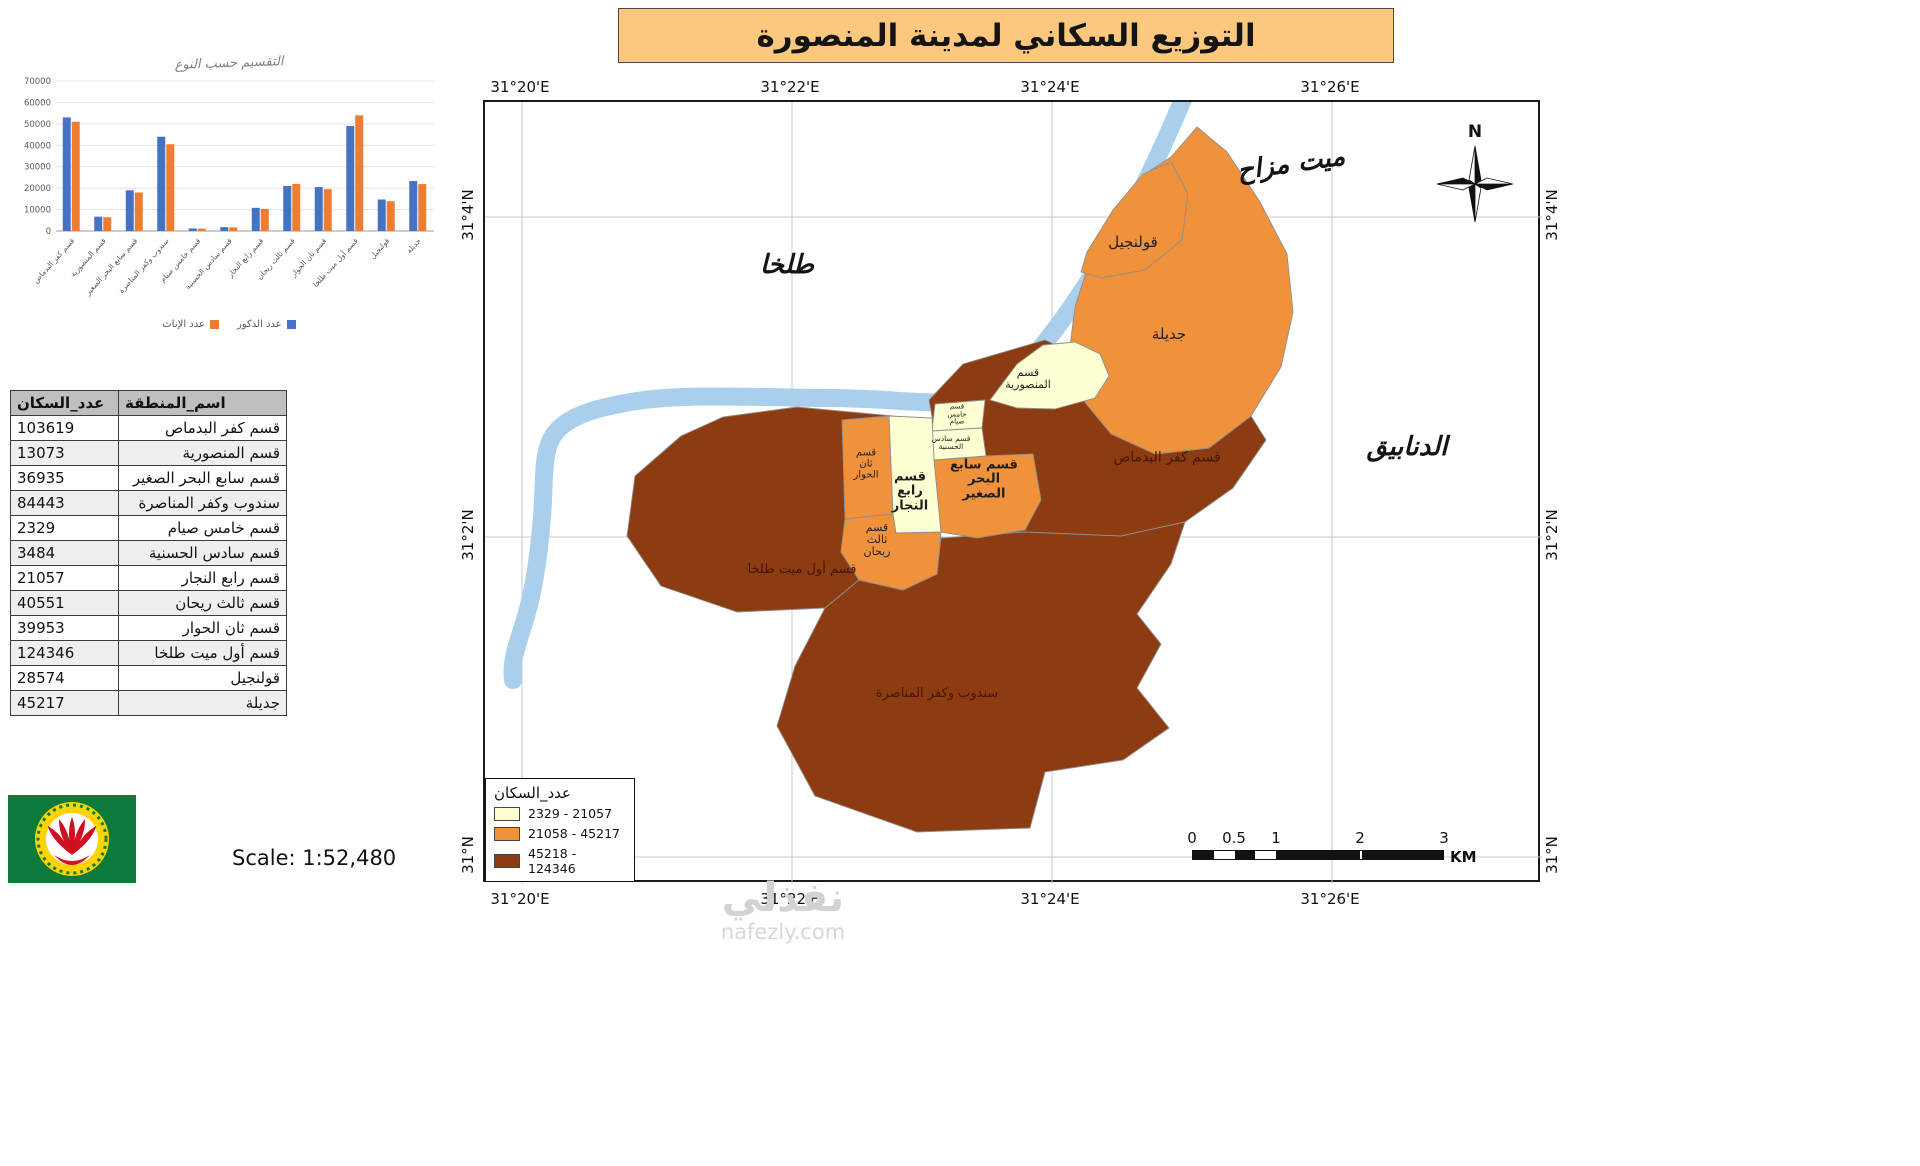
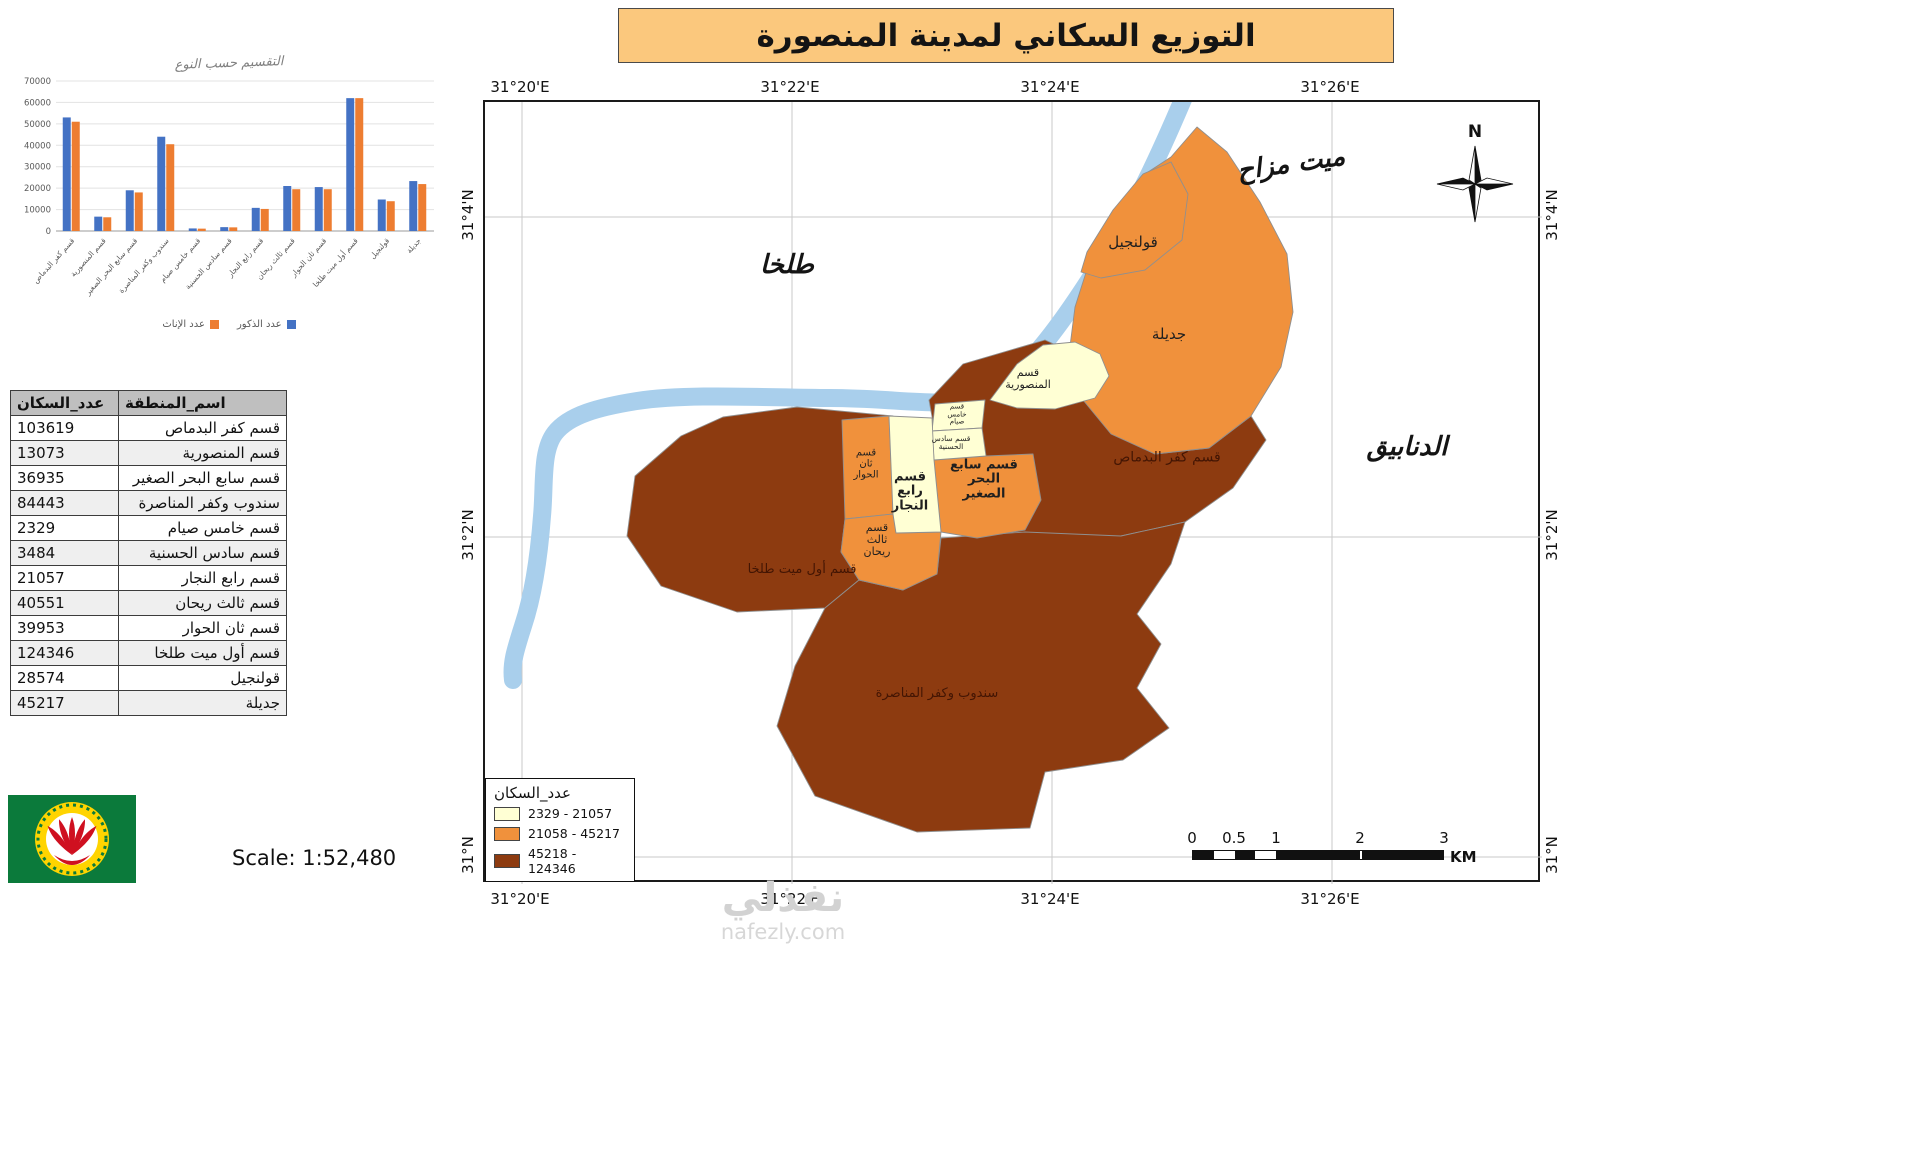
عدد الإناث/قسم ثالث ريحان: 22000 -> 20000
عدد الذكور/قسم أول ميت طلخا: 49000 -> 62000
عدد الإناث/قسم أول ميت طلخا: 54000 -> 62000
